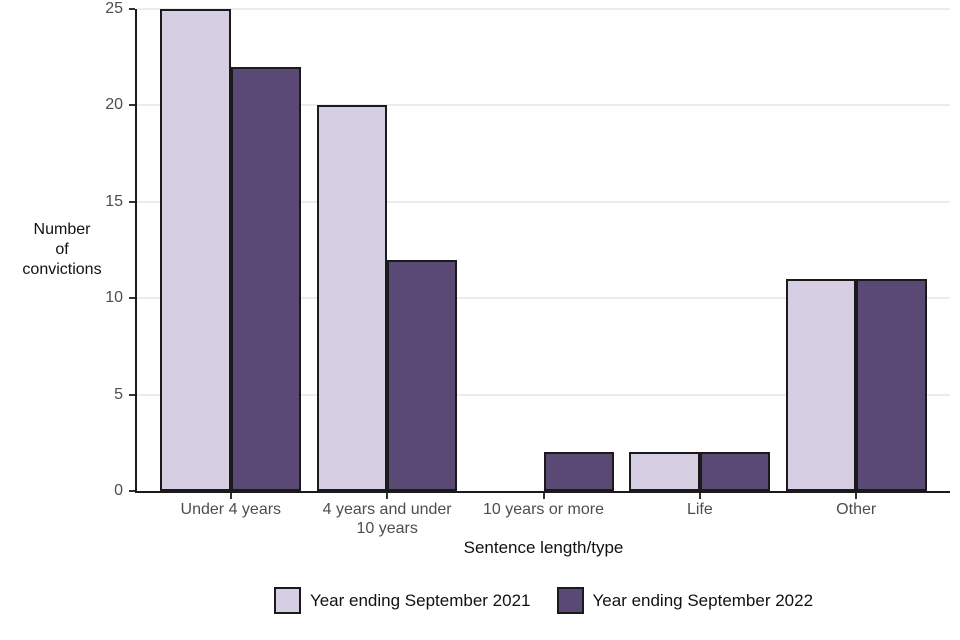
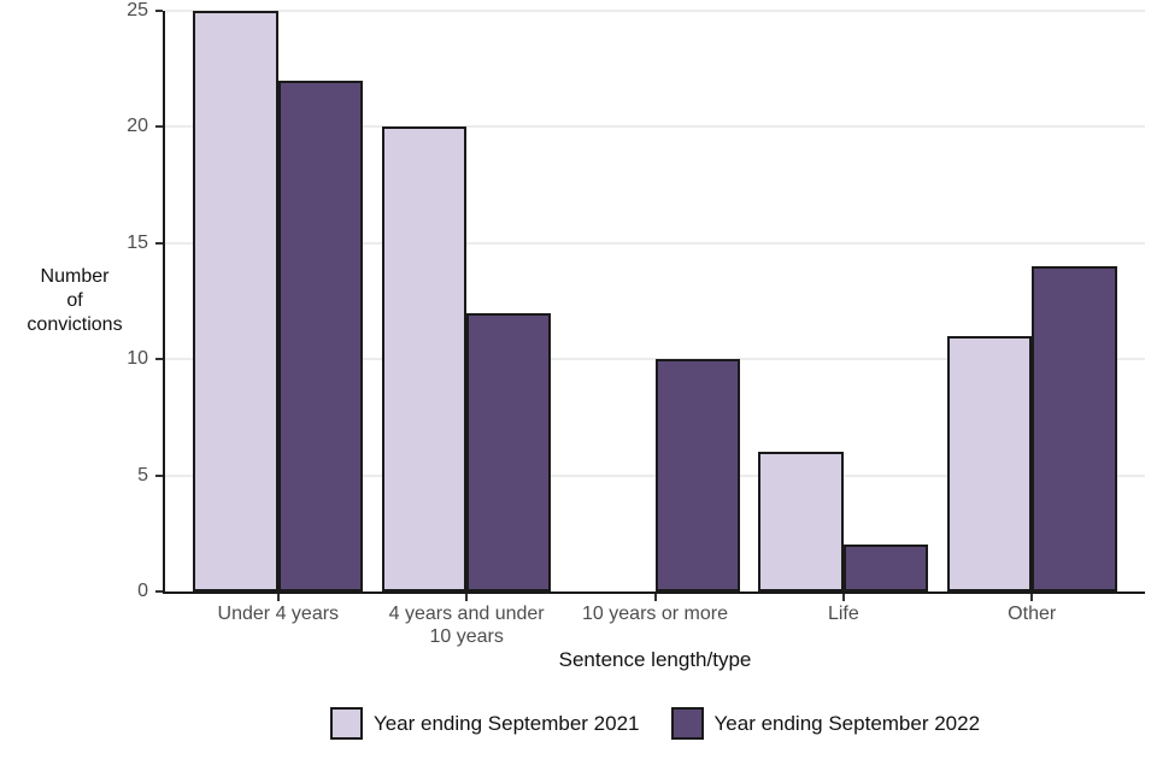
Year ending September 2022/10 years or more: 2 -> 10
Year ending September 2021/Life: 2 -> 6
Year ending September 2022/Other: 11 -> 14
